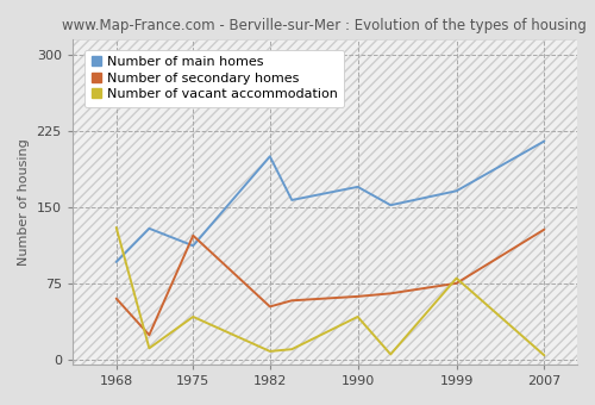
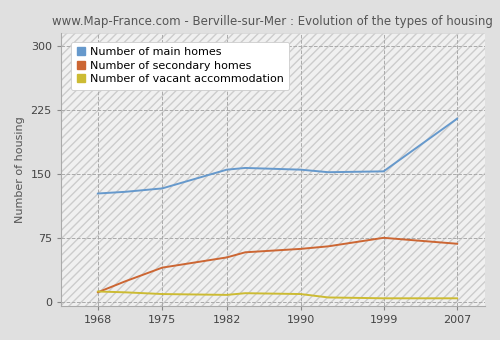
Number of main homes/1968: 96 -> 127
Number of secondary homes/1968: 60 -> 11
Number of vacant accommodation/1968: 130 -> 12
Number of main homes/1975: 112 -> 133
Number of secondary homes/1975: 122 -> 40
Number of vacant accommodation/1975: 42 -> 9
Number of main homes/1982: 200 -> 155
Number of main homes/1990: 170 -> 155
Number of vacant accommodation/1990: 42 -> 9
Number of main homes/1999: 166 -> 153
Number of vacant accommodation/1999: 80 -> 4
Number of secondary homes/2007: 128 -> 68
